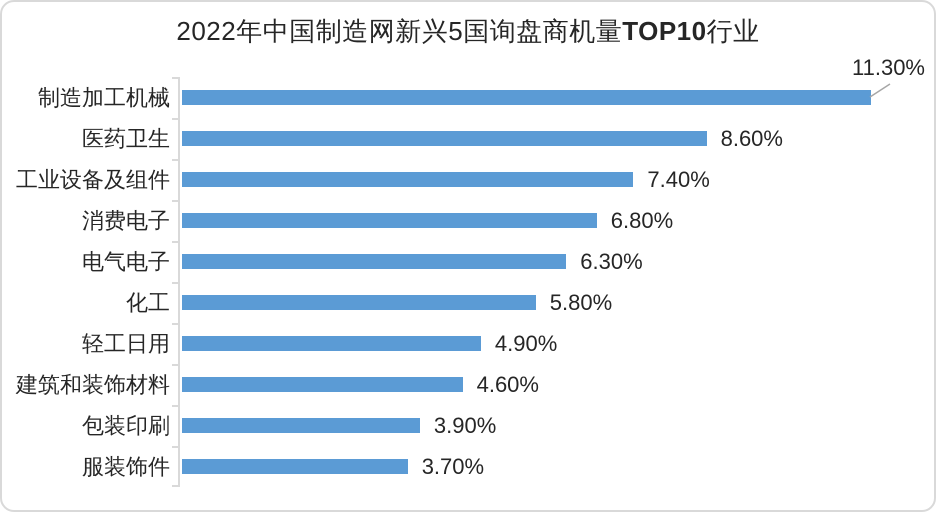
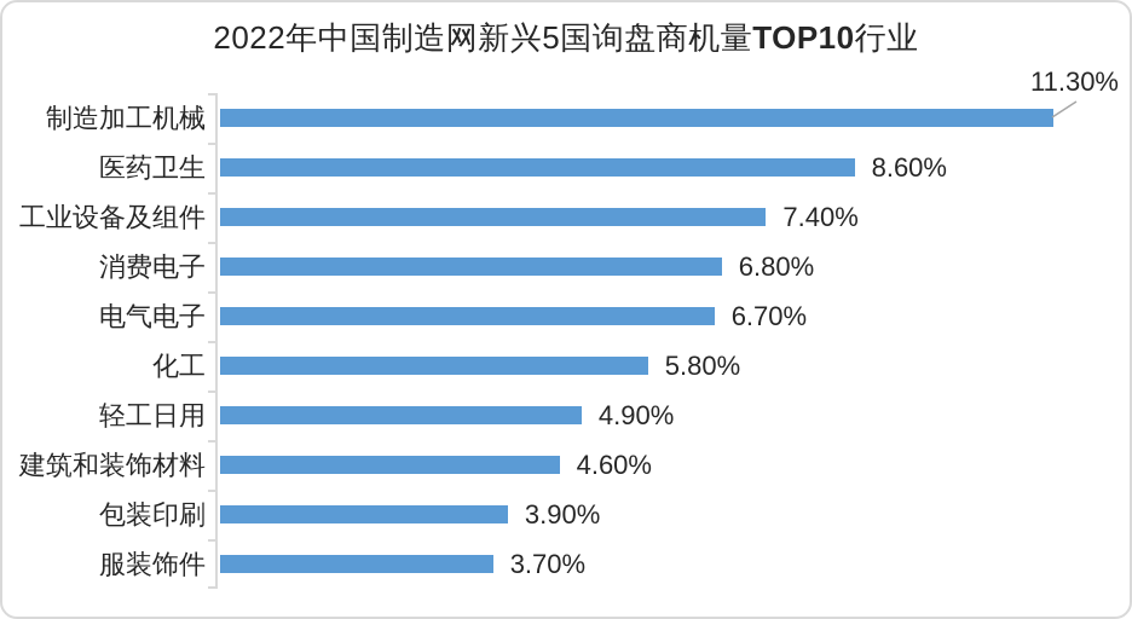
电气电子: 6.30% -> 6.70%
